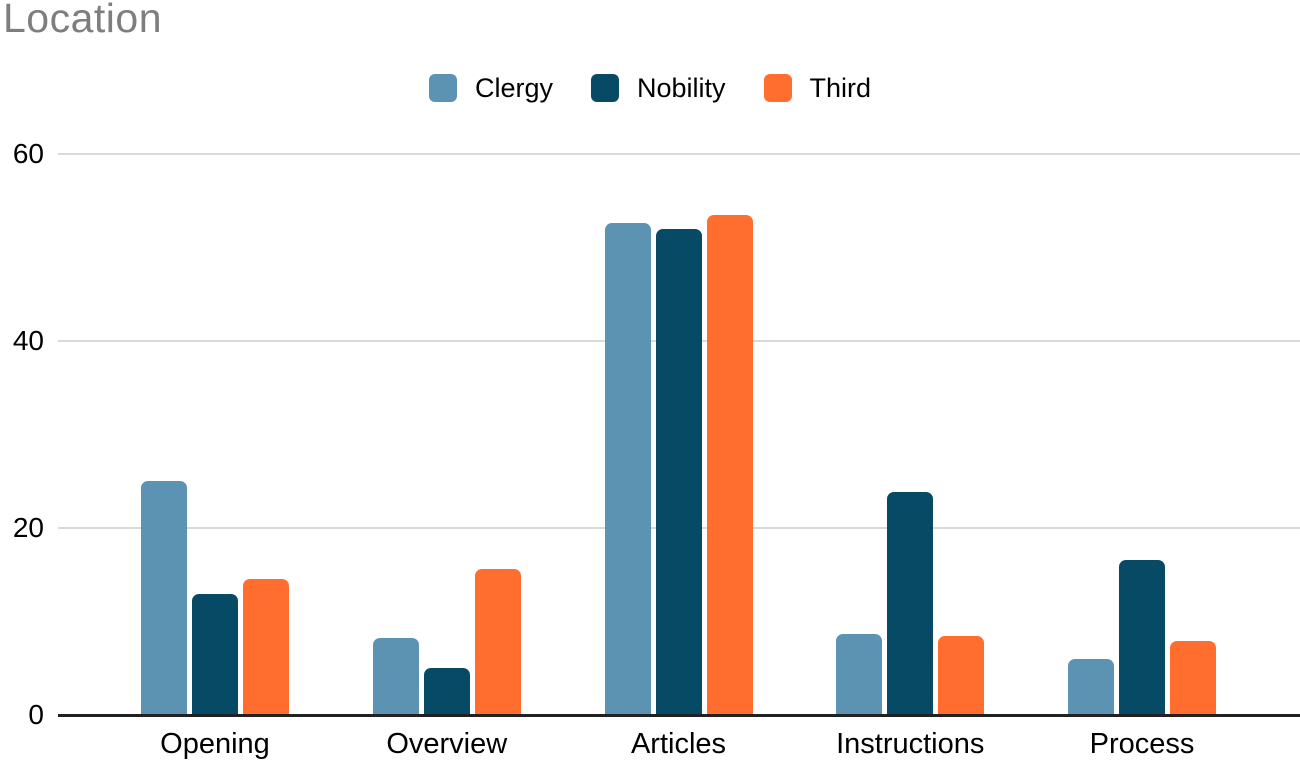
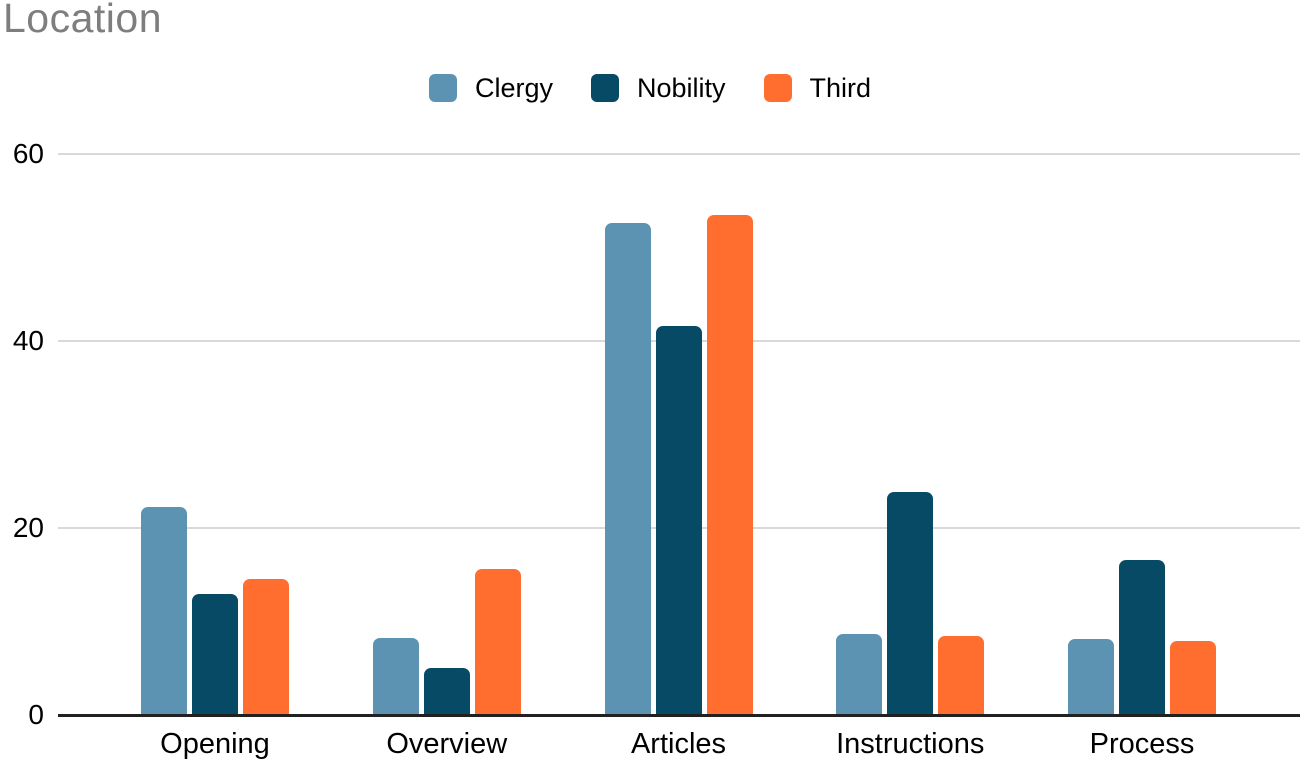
Clergy/Opening: 25 -> 22
Nobility/Articles: 52 -> 42
Clergy/Process: 6 -> 8
